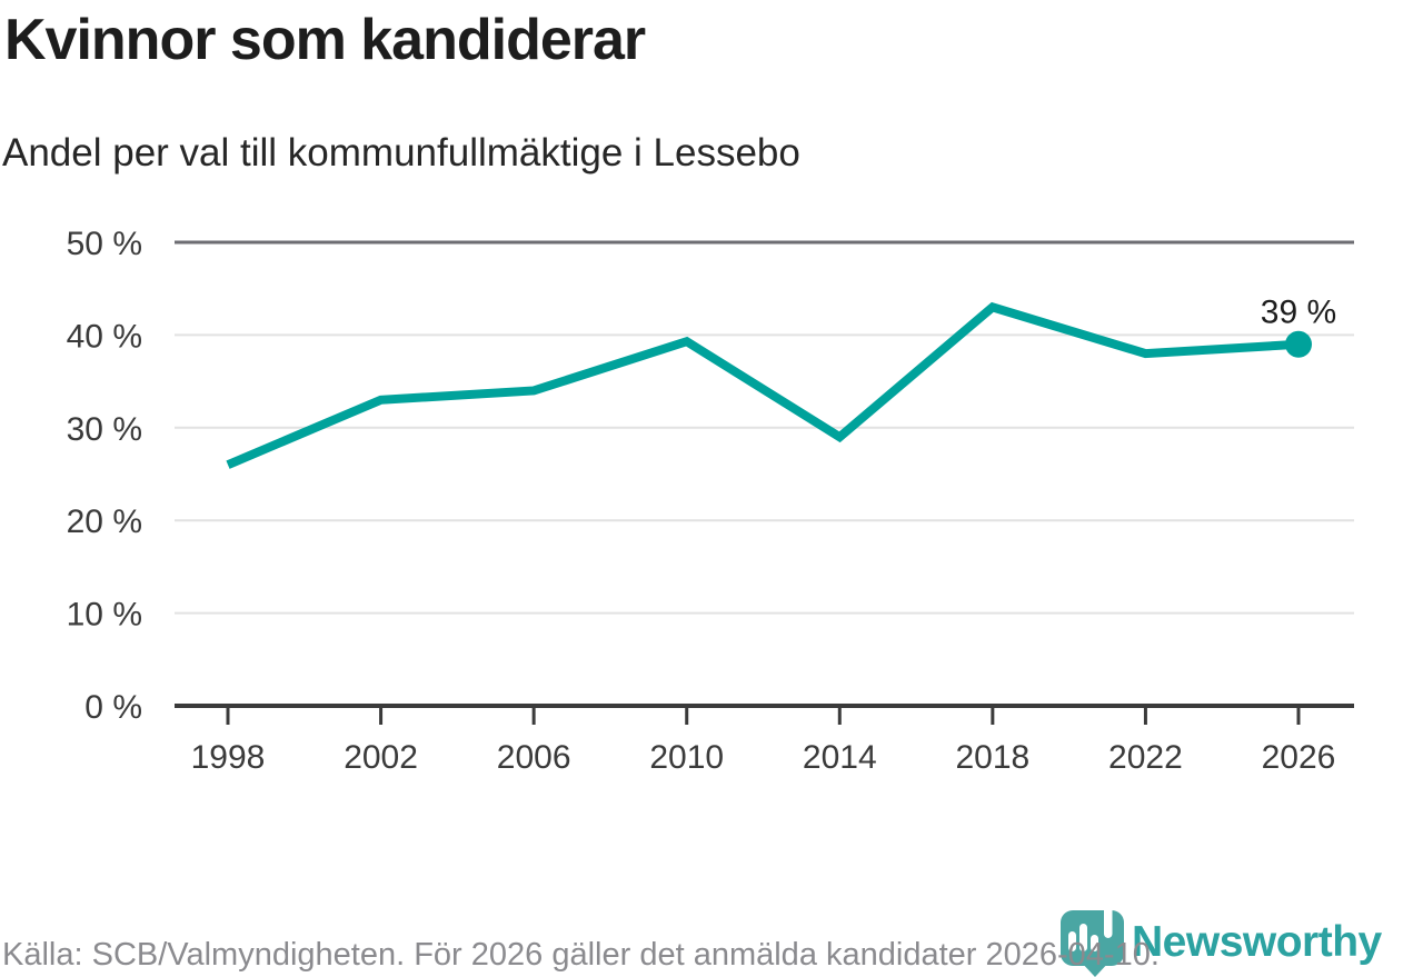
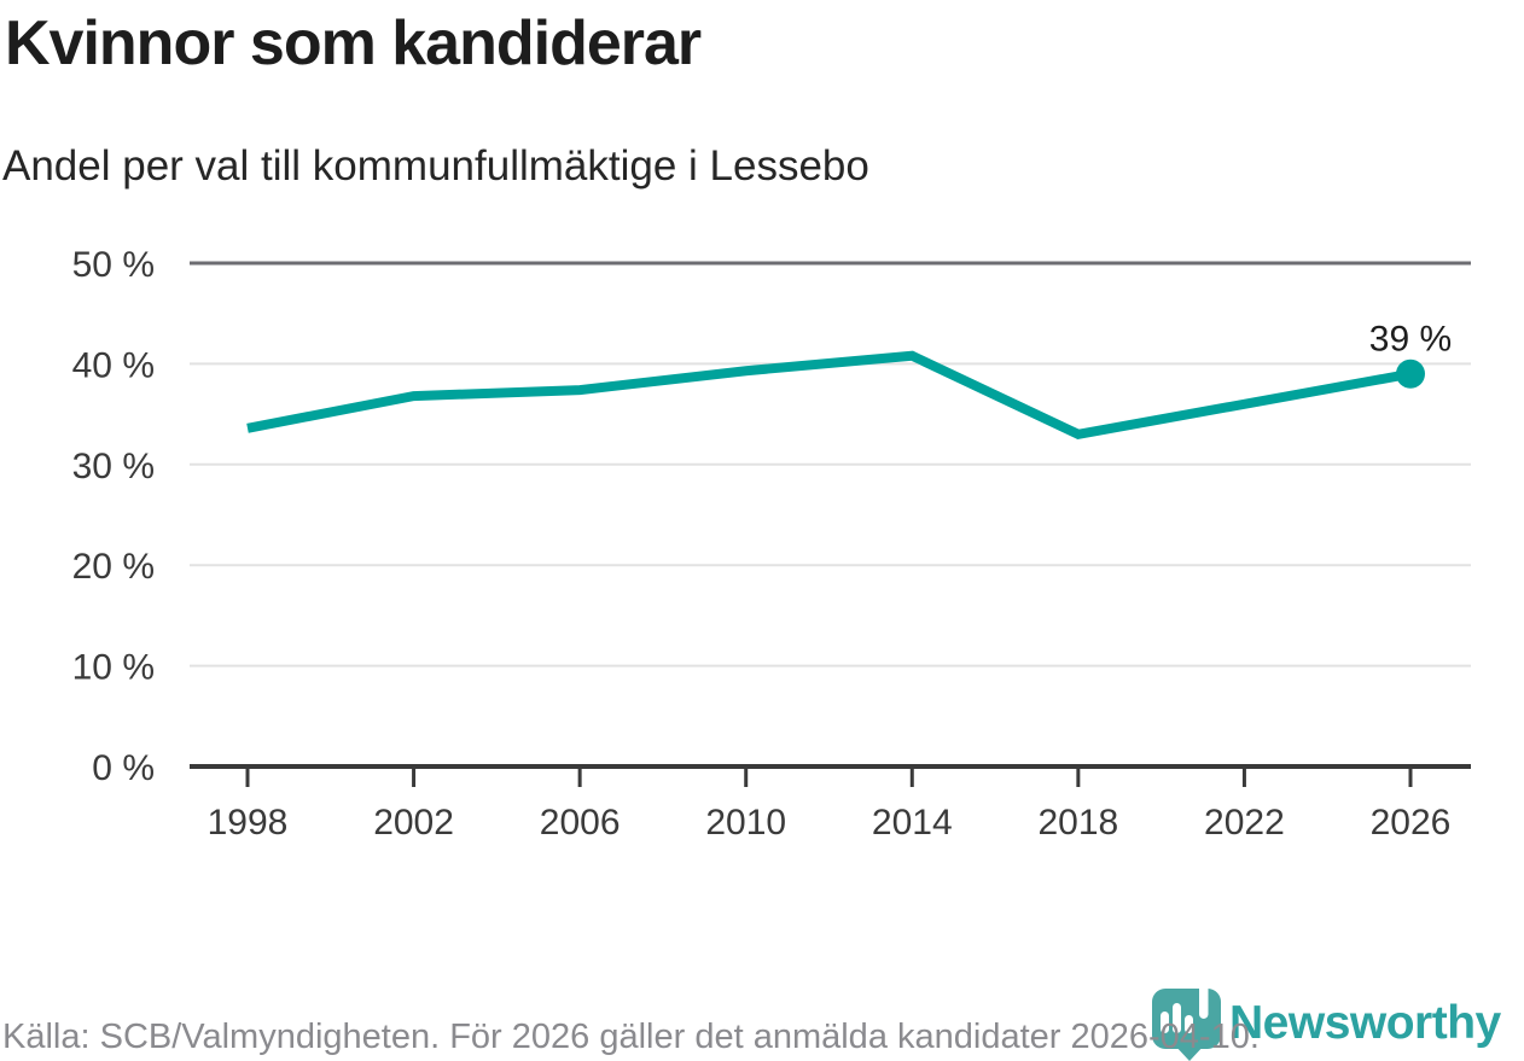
1998: 26% -> 34%
2002: 33% -> 37%
2006: 34% -> 37%
2014: 29% -> 41%
2018: 43% -> 33%
2022: 38% -> 36%
